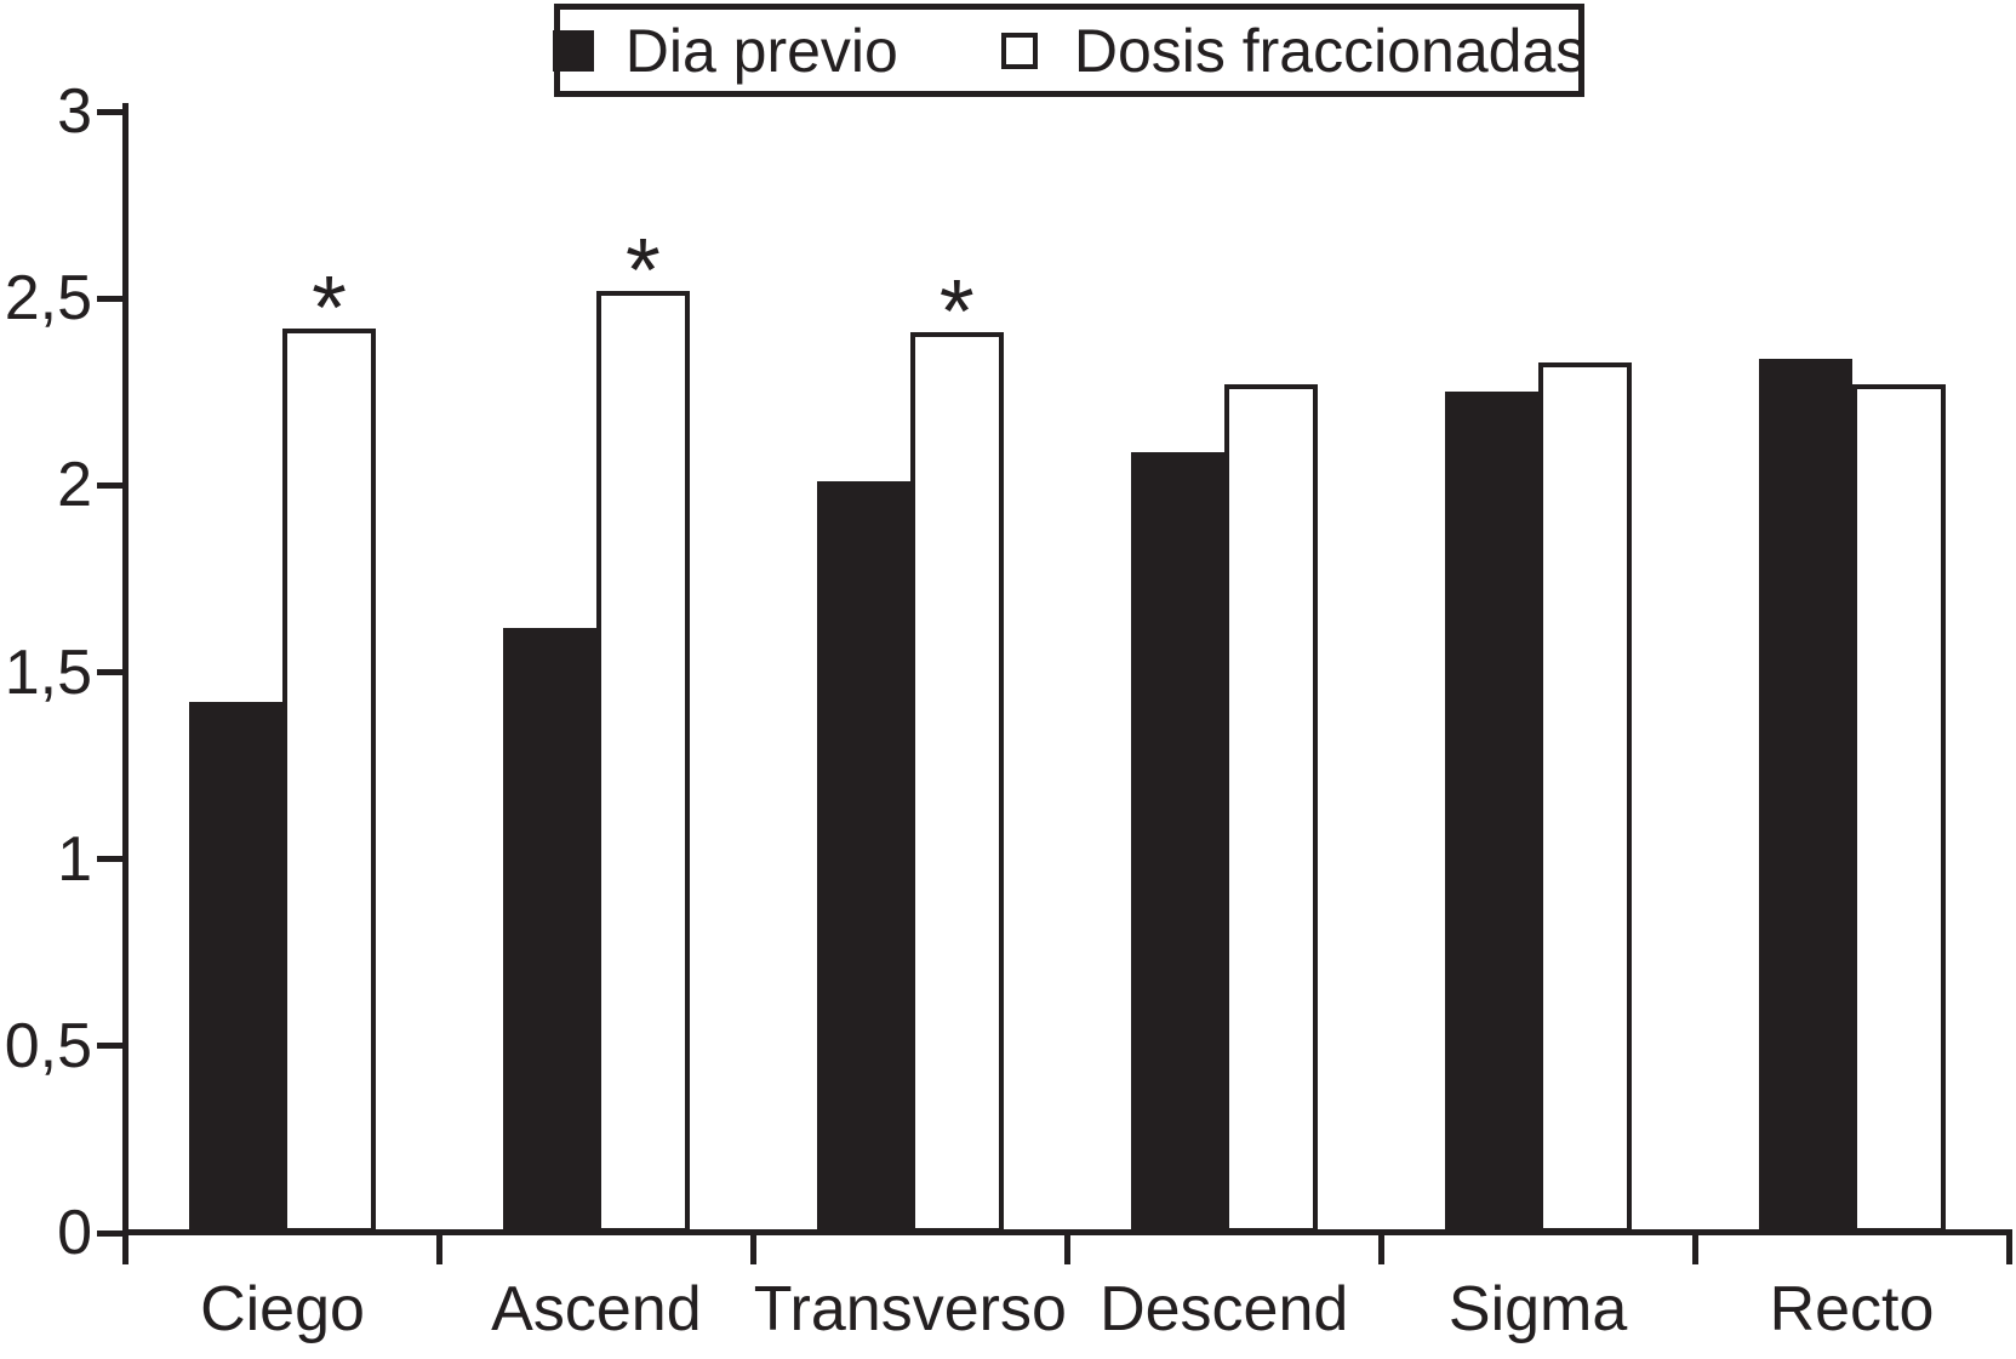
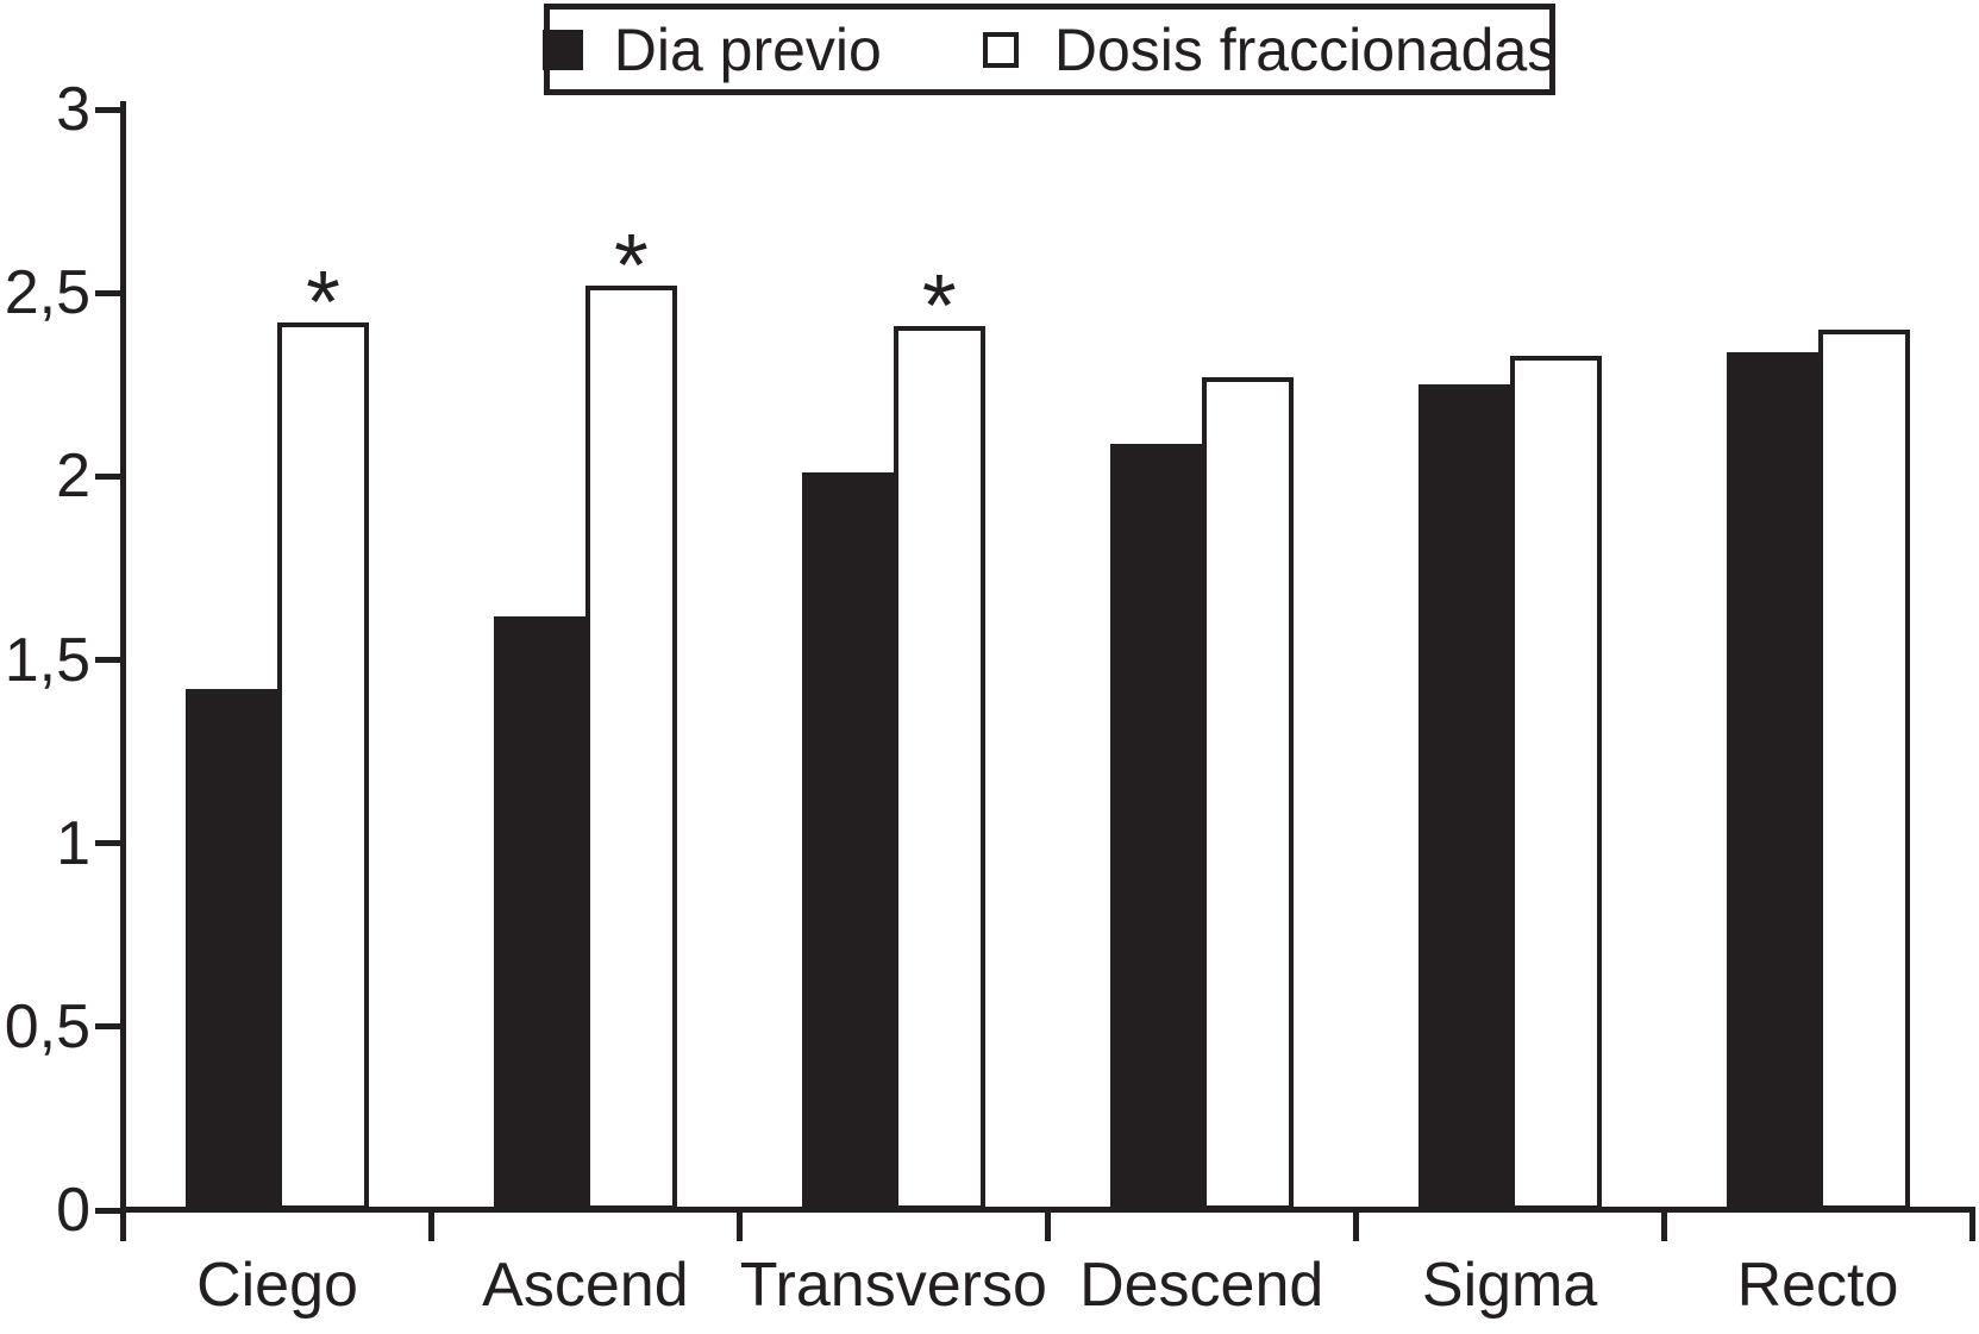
Dosis fraccionadas/Recto: 2.27 -> 2.40
